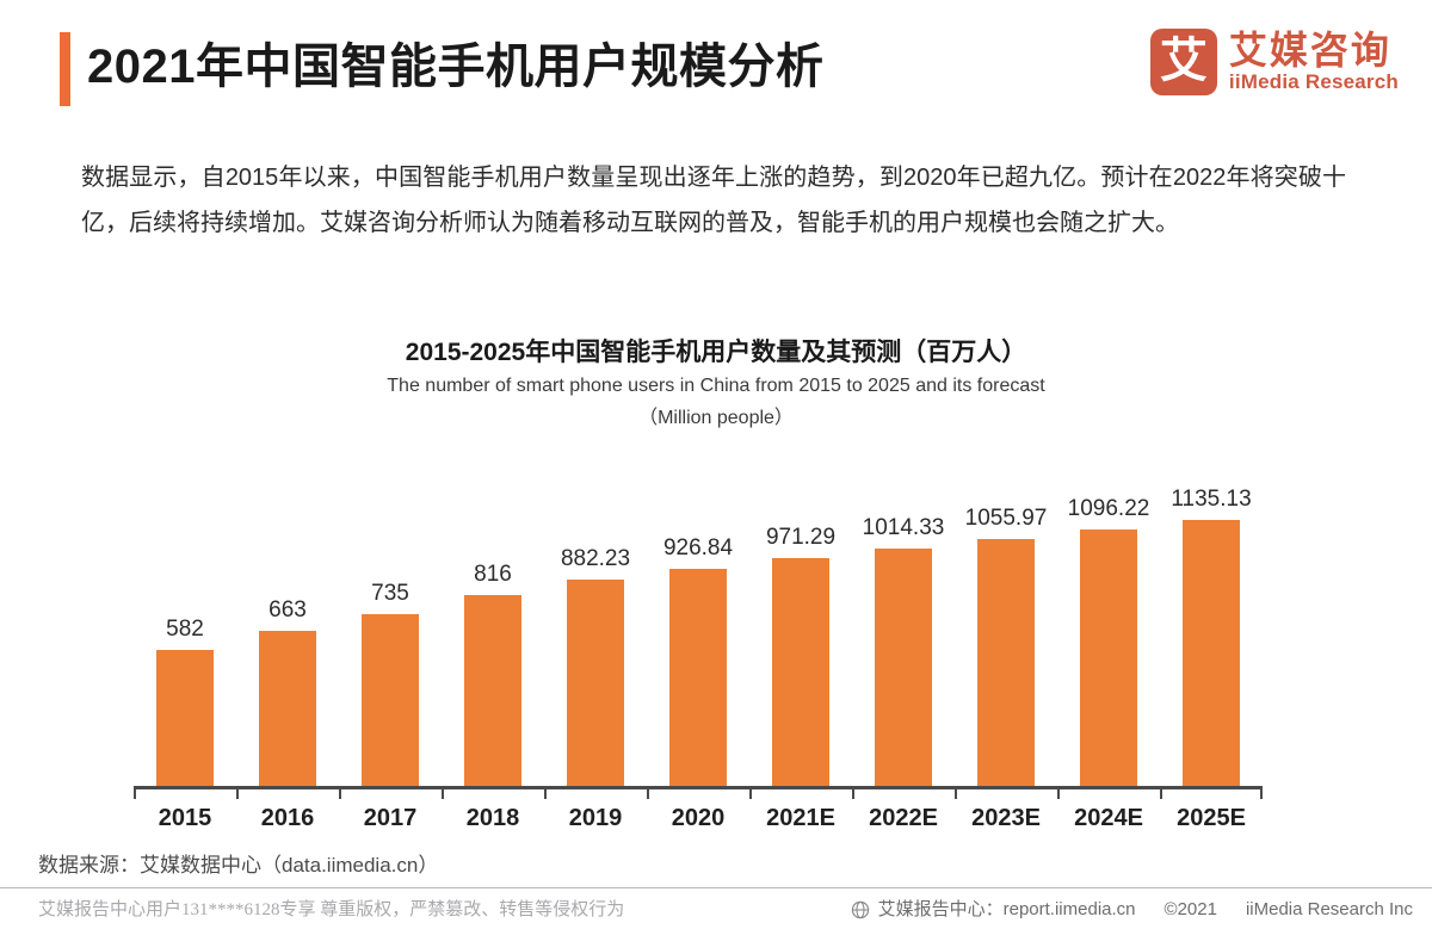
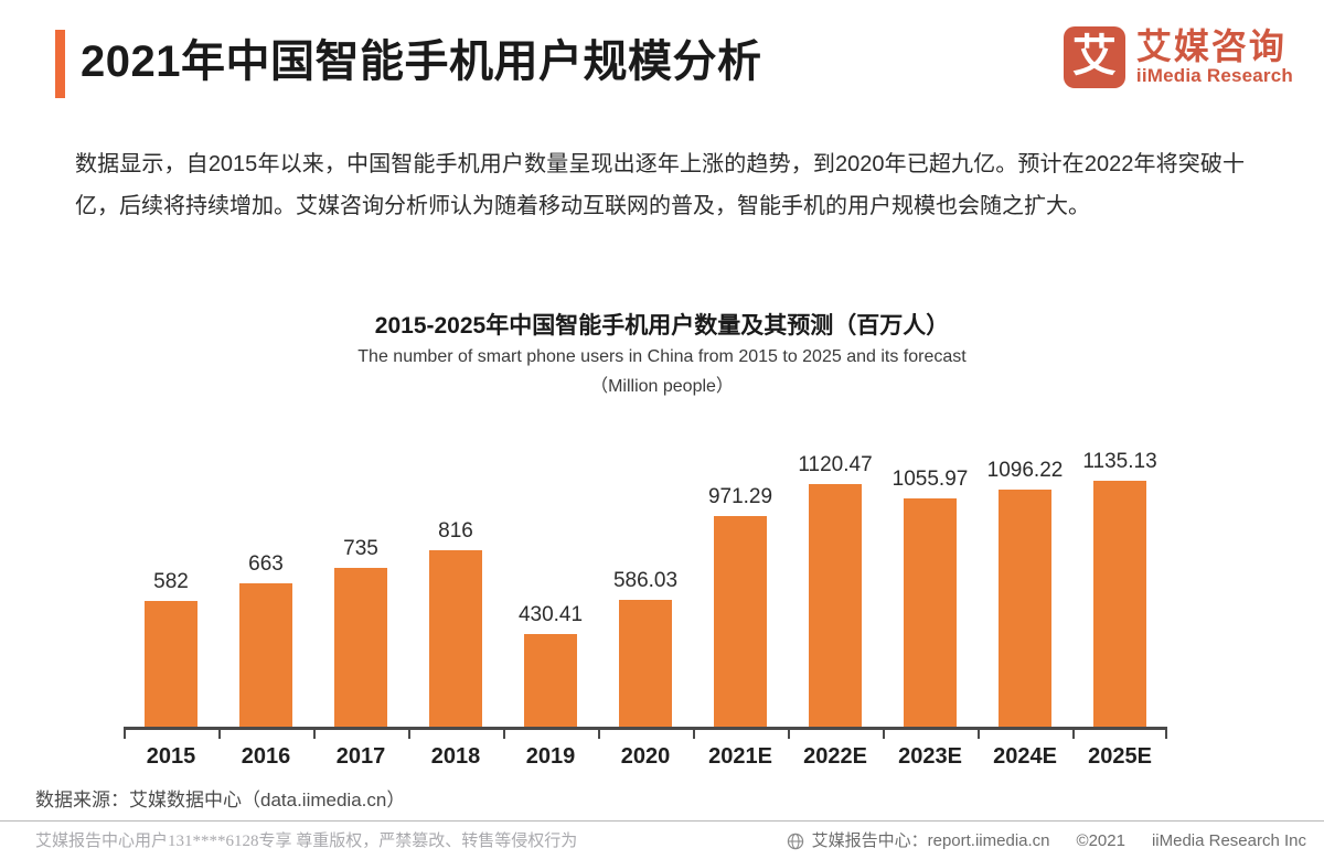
2019: 882.23 -> 430.41
2020: 926.84 -> 586.03
2022E: 1014.33 -> 1120.47
